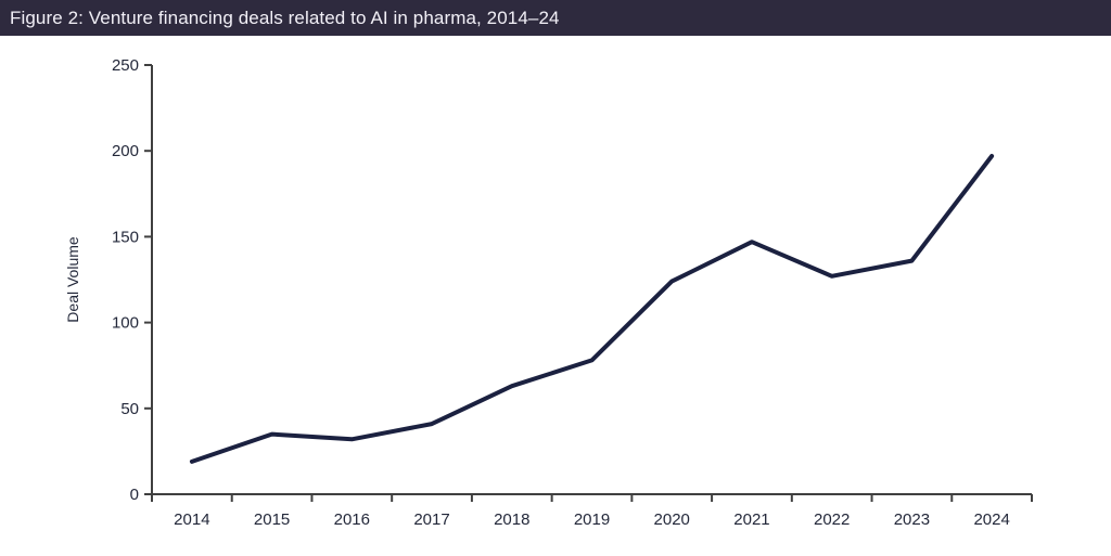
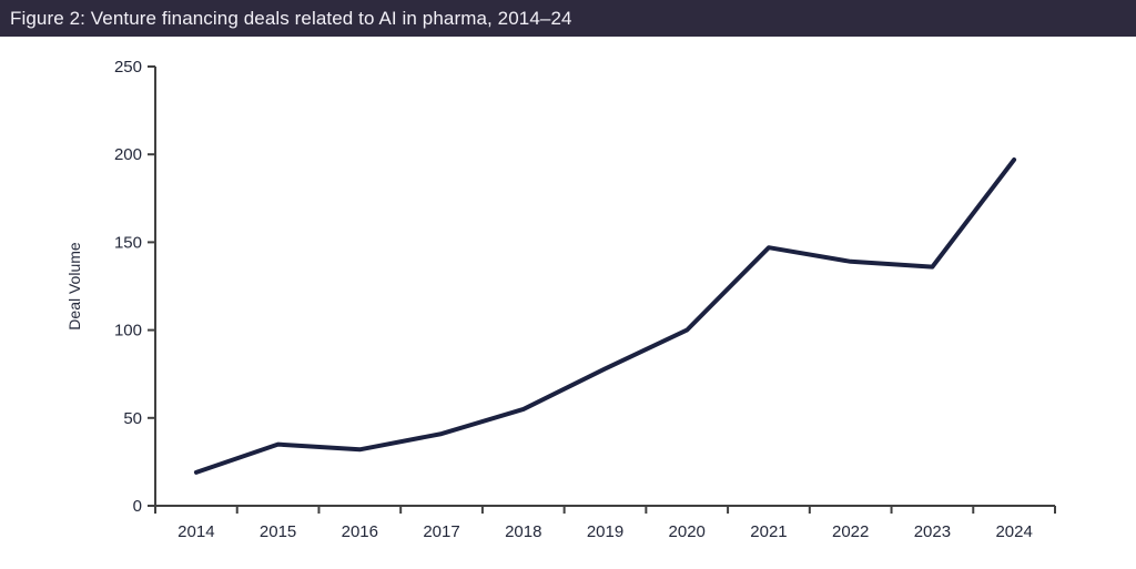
2018: 63 -> 55
2020: 124 -> 100
2022: 127 -> 139
